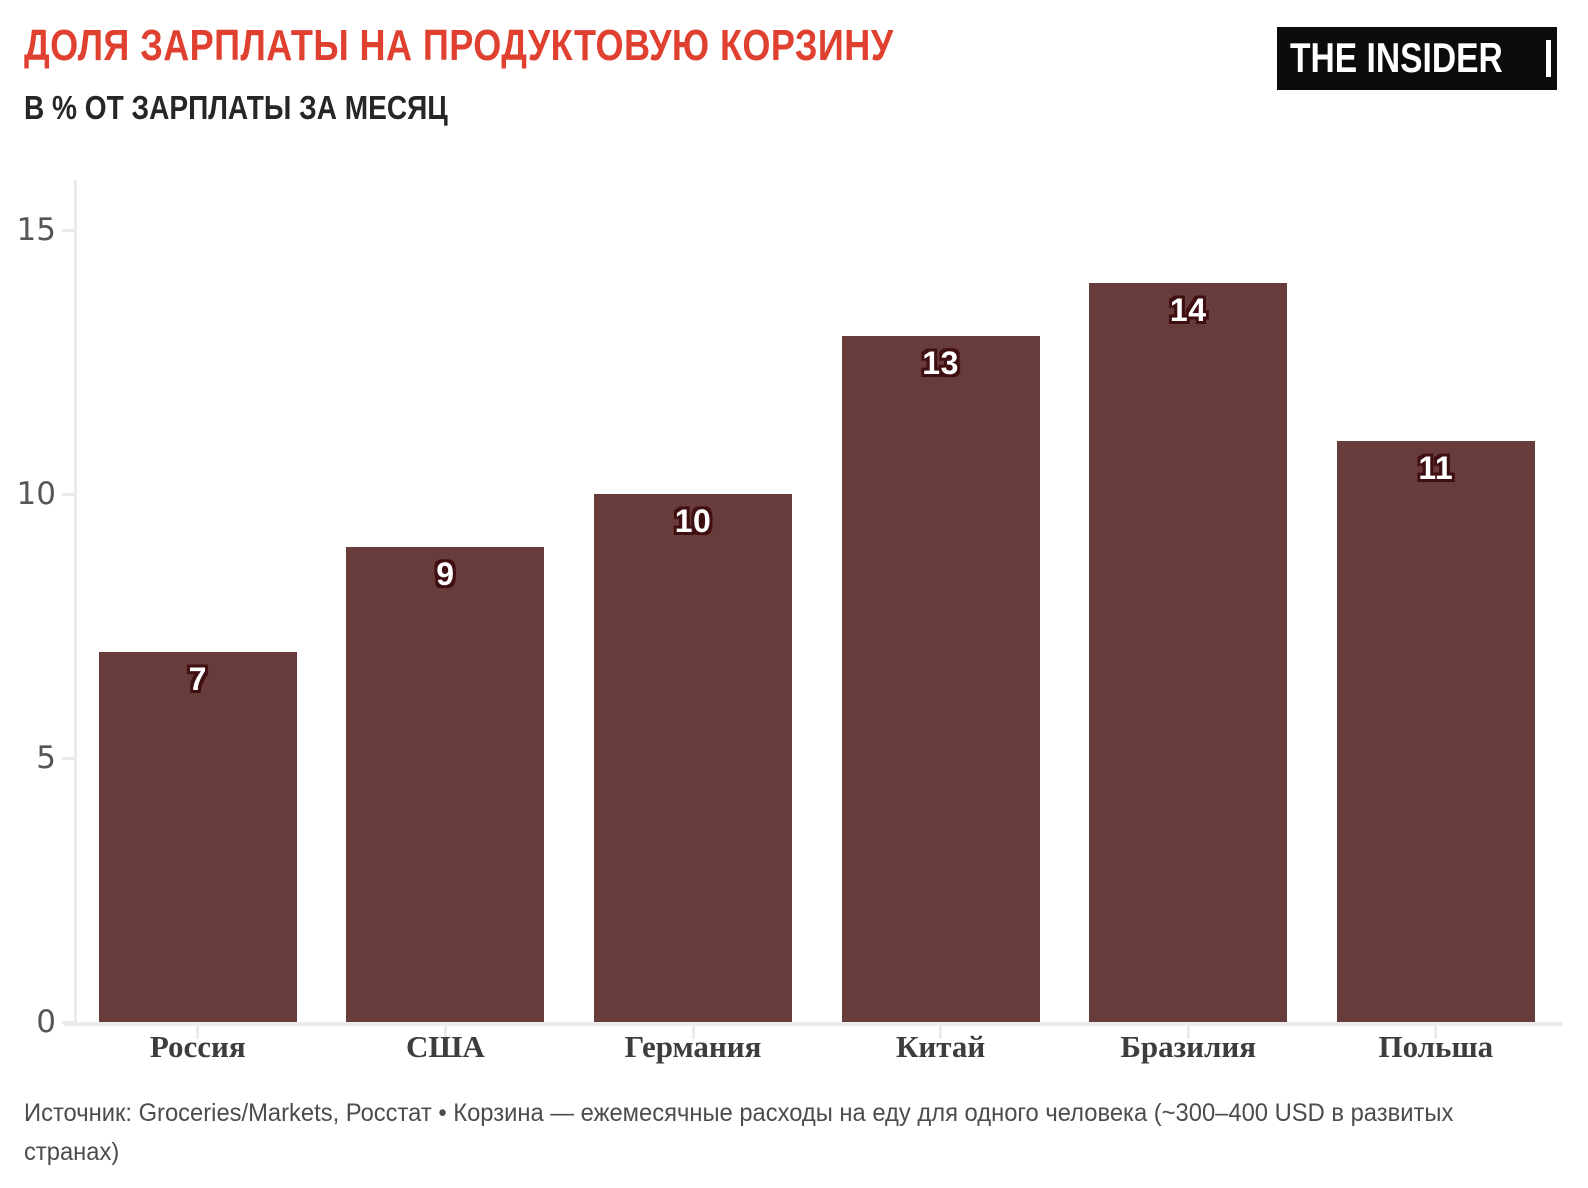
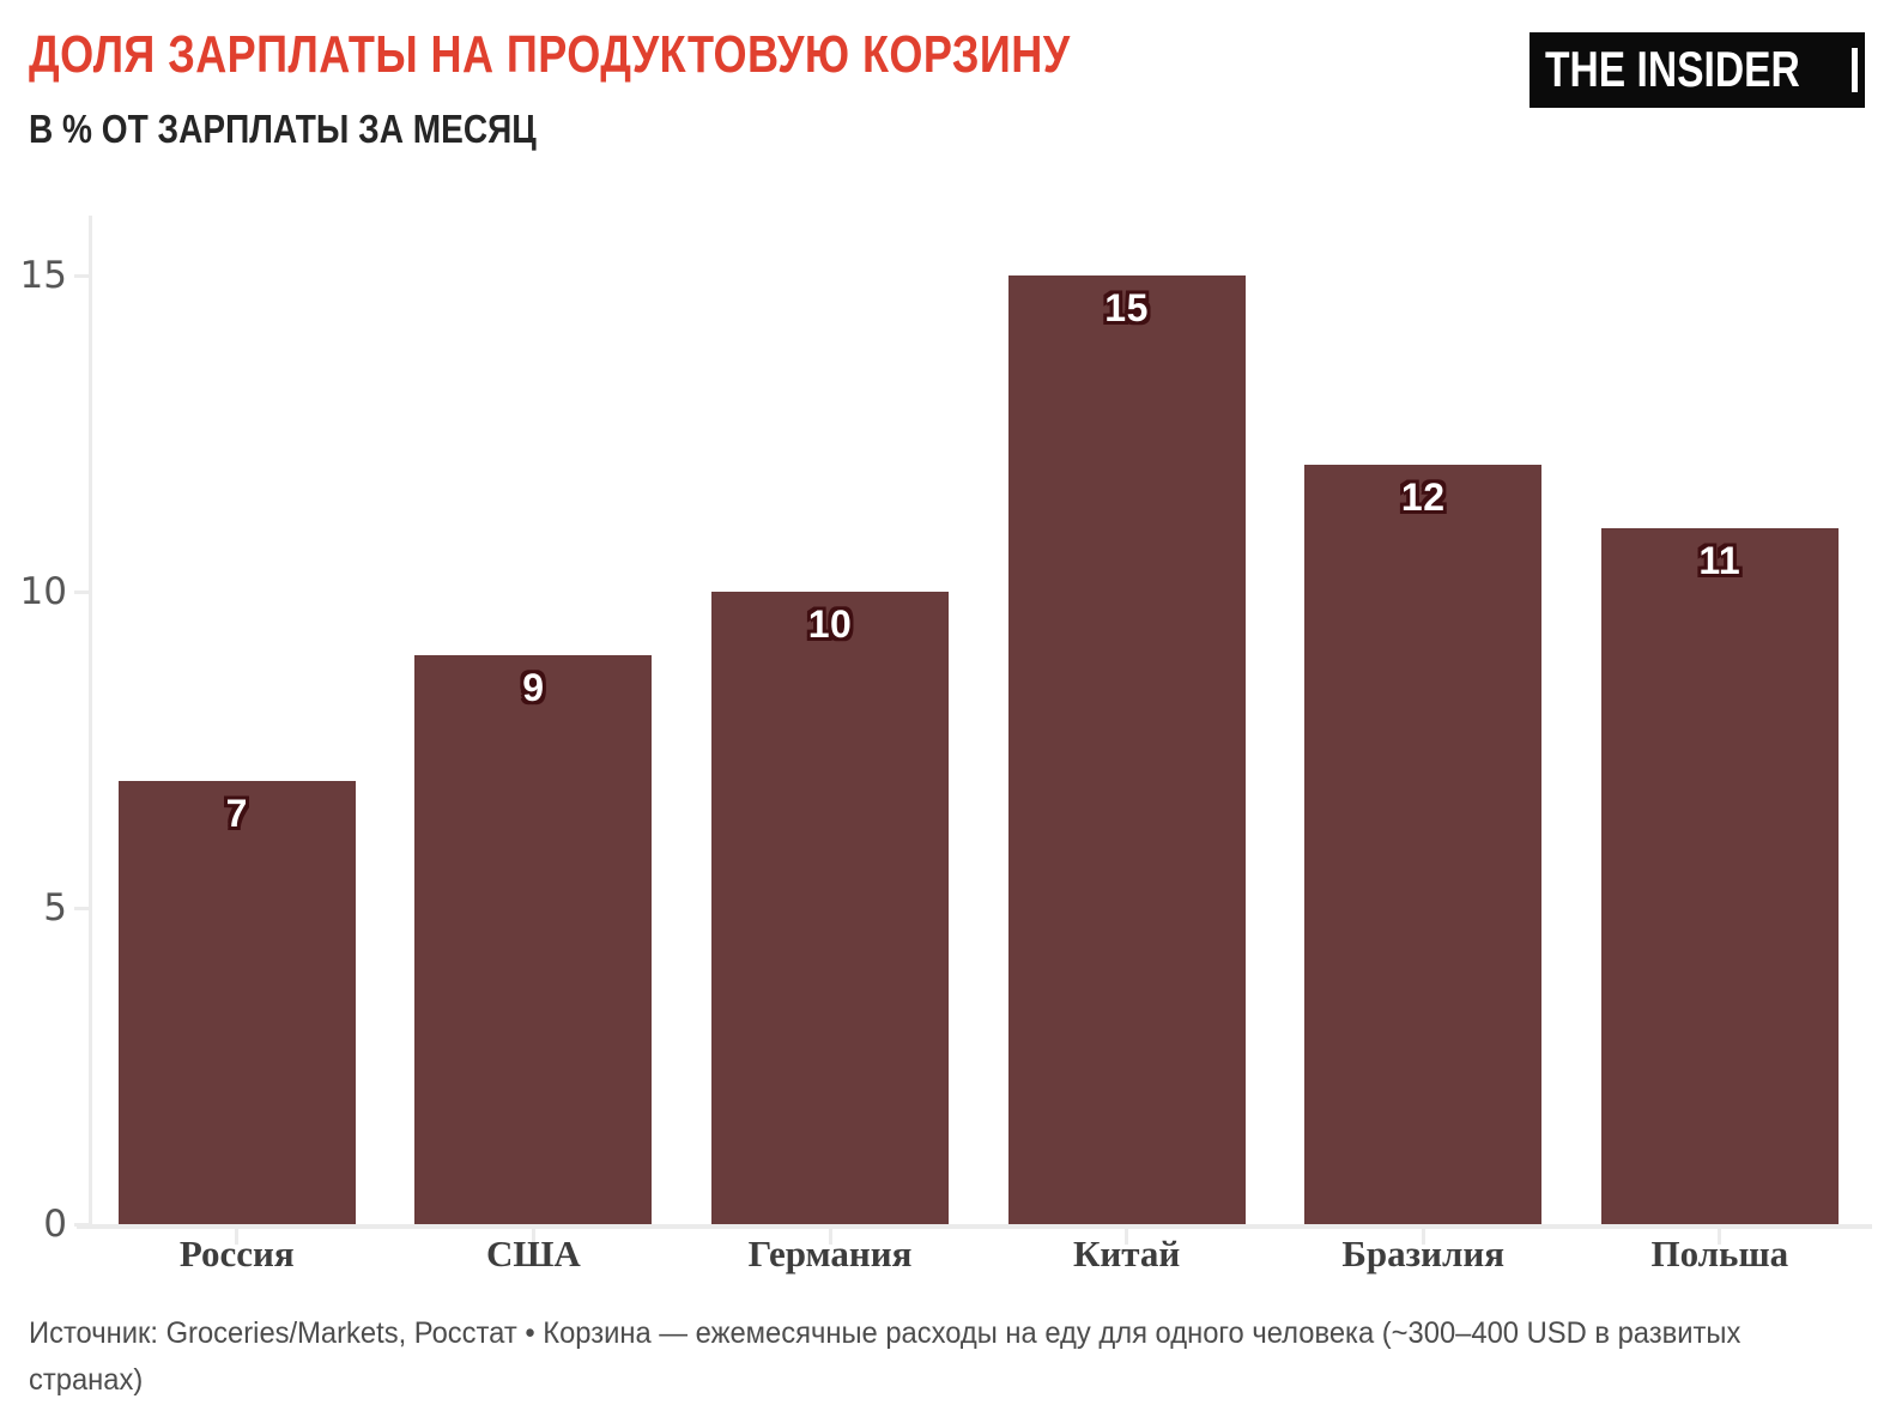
Китай: 13 -> 15
Бразилия: 14 -> 12
